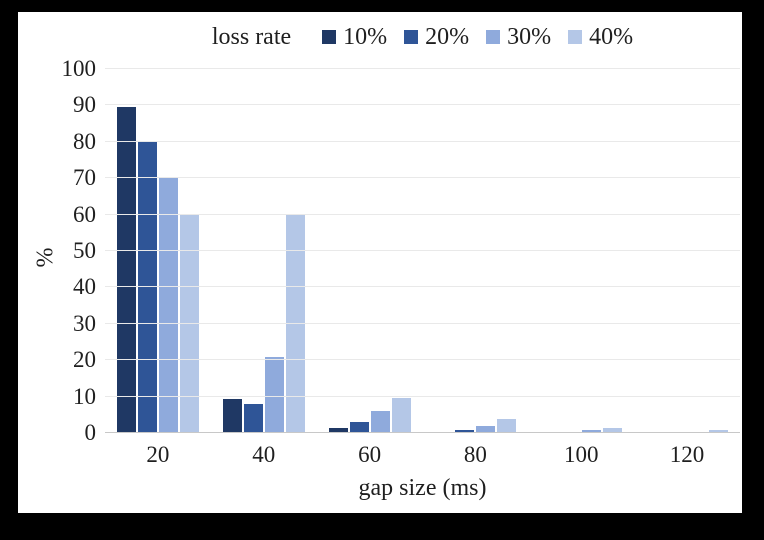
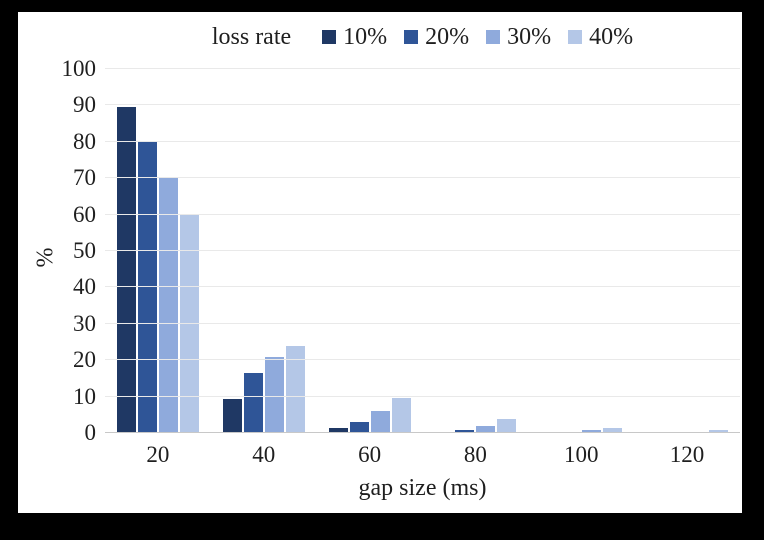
20%/40: 8 -> 16
40%/40: 60 -> 24
